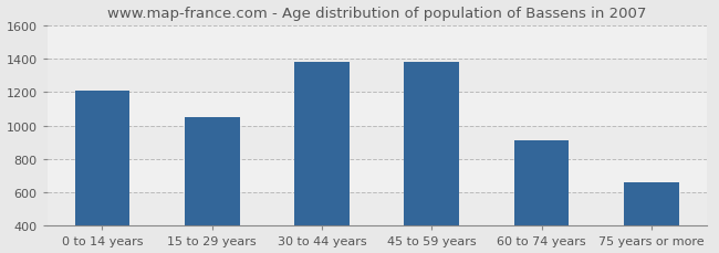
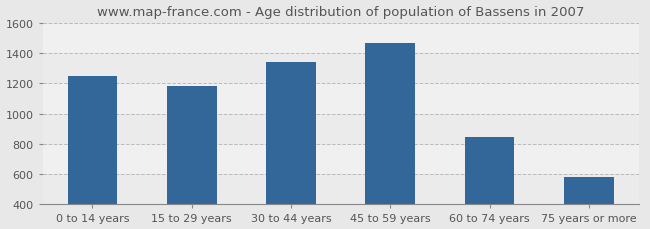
0 to 14 years: 1210 -> 1250
15 to 29 years: 1050 -> 1180
30 to 44 years: 1380 -> 1340
45 to 59 years: 1380 -> 1460
60 to 74 years: 910 -> 840
75 years or more: 660 -> 580
